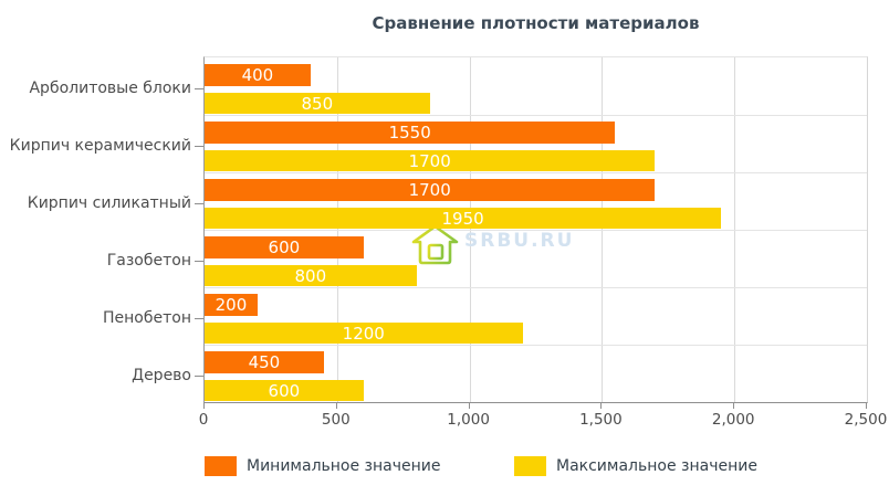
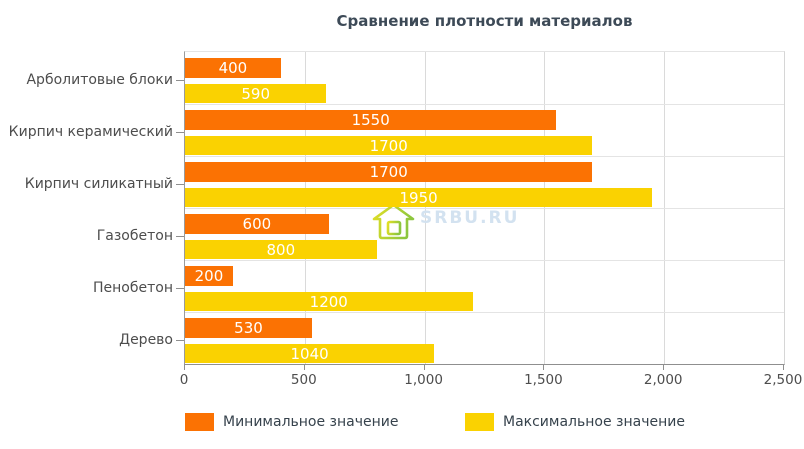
Максимальное значение/Арболитовые блоки: 850 -> 590
Минимальное значение/Дерево: 450 -> 530
Максимальное значение/Дерево: 600 -> 1040
